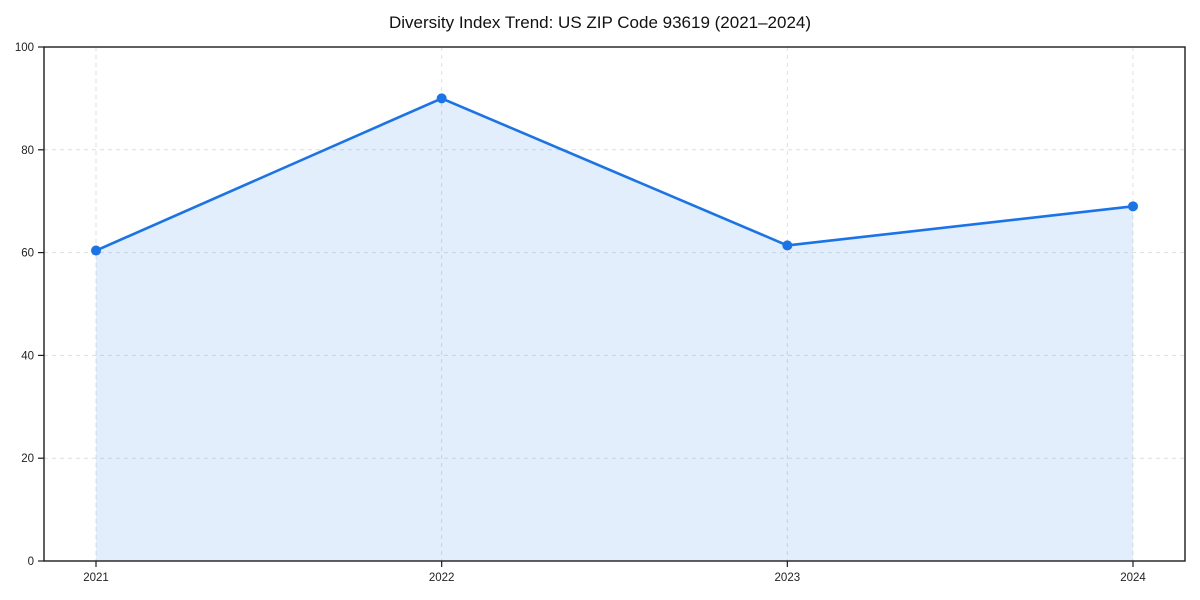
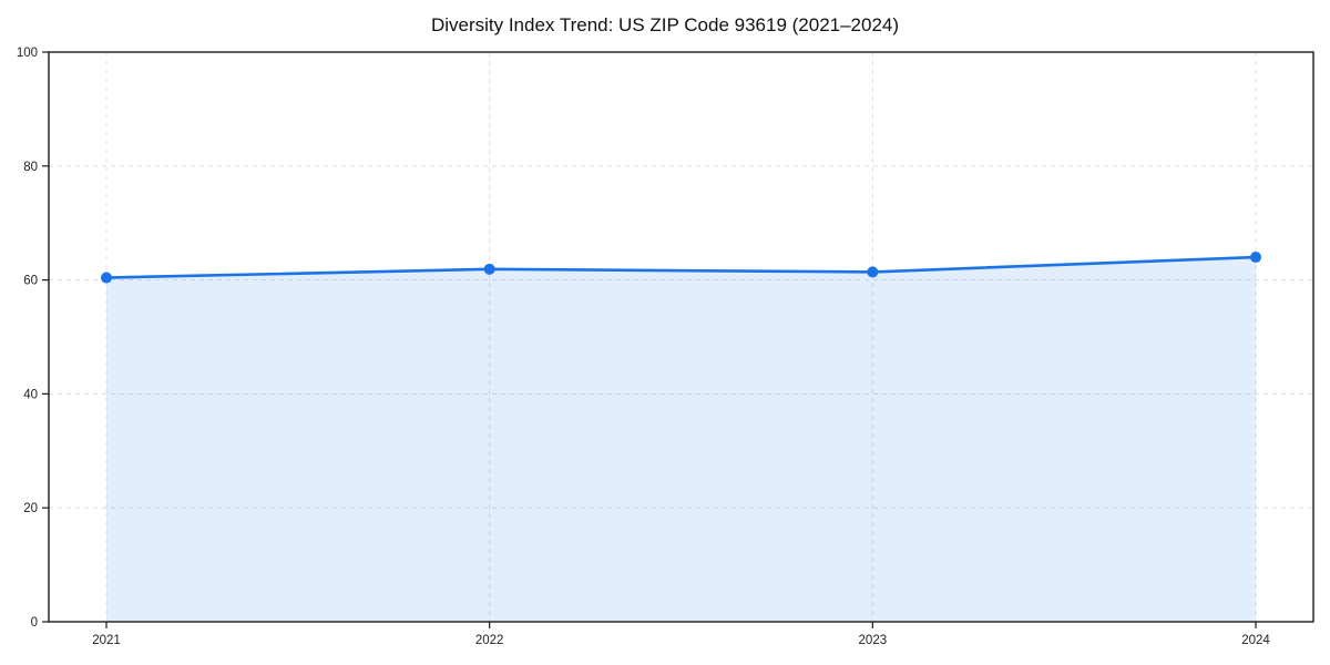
2022: 90 -> 62
2024: 69 -> 64
